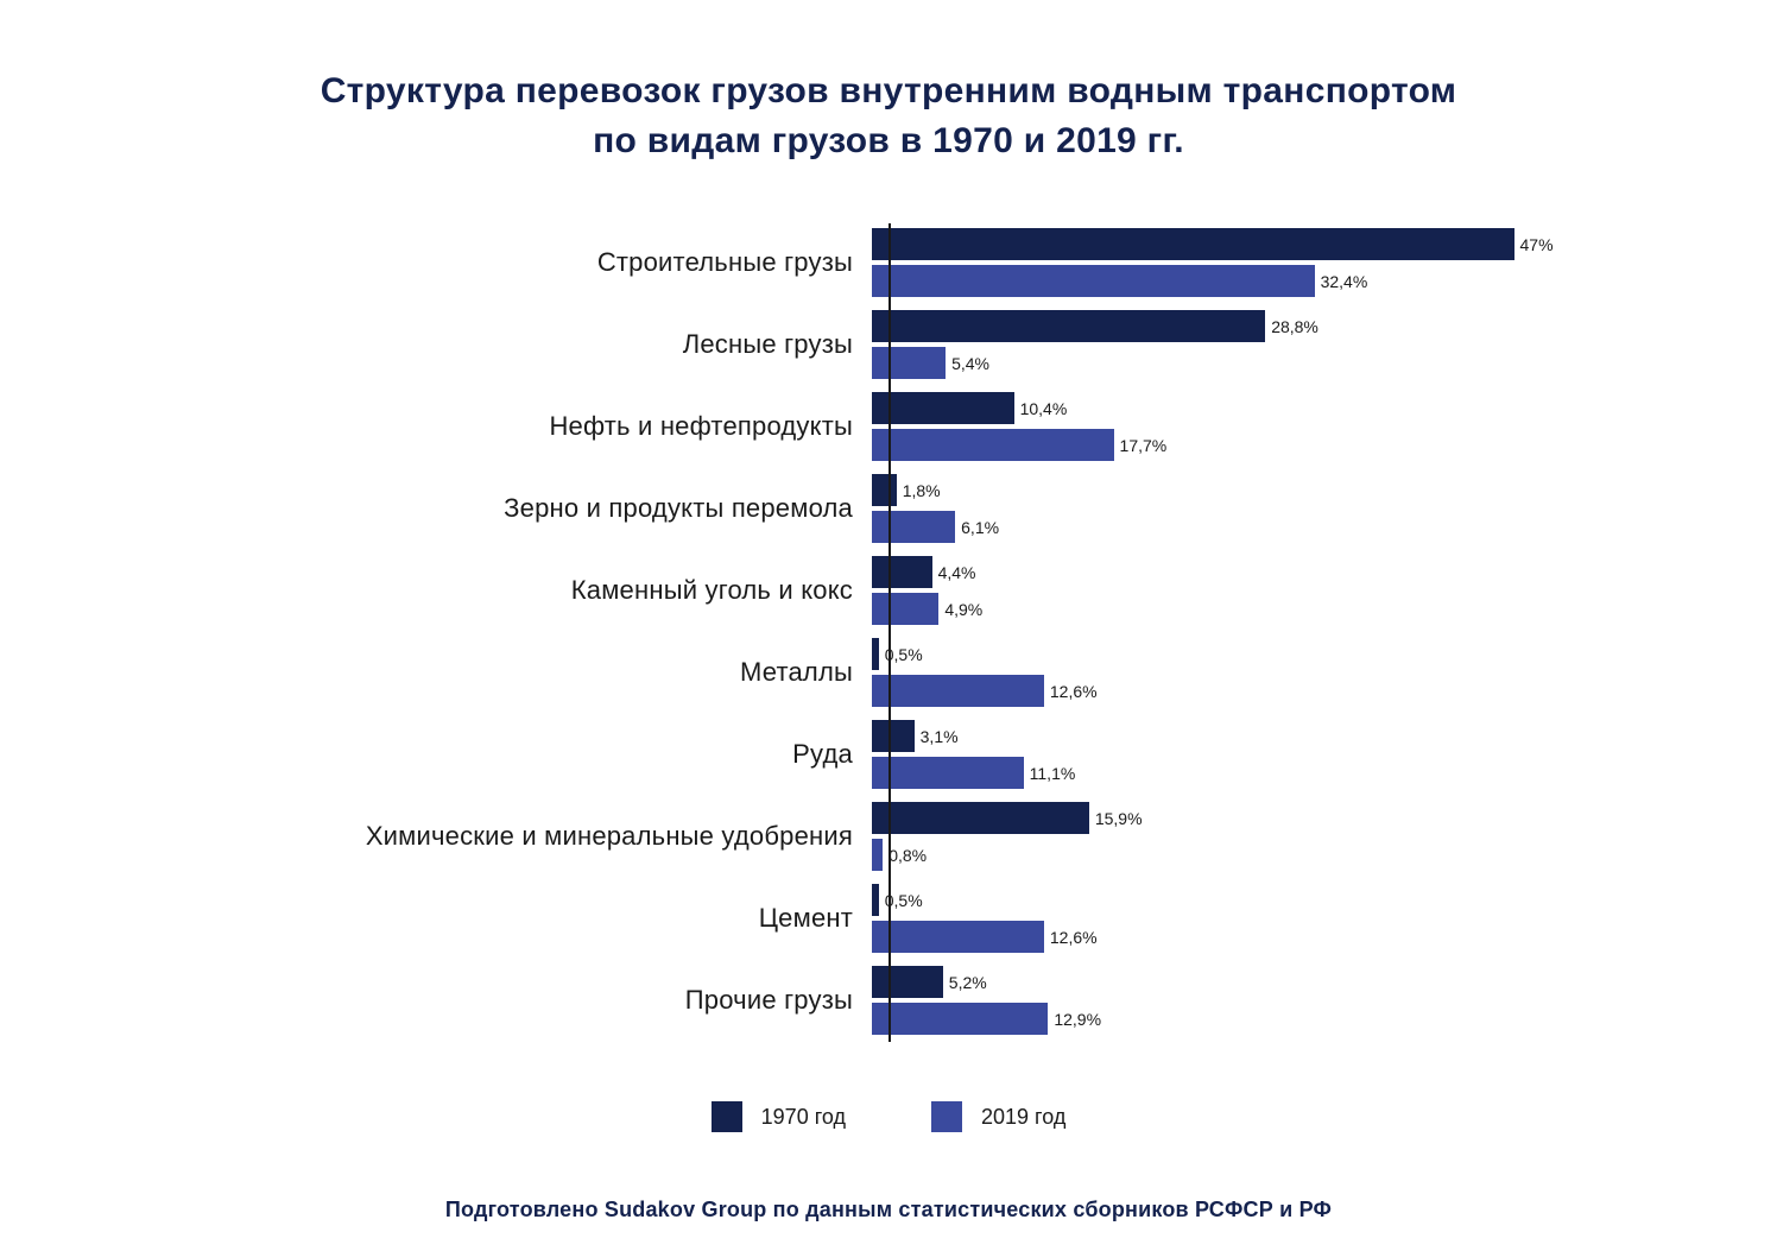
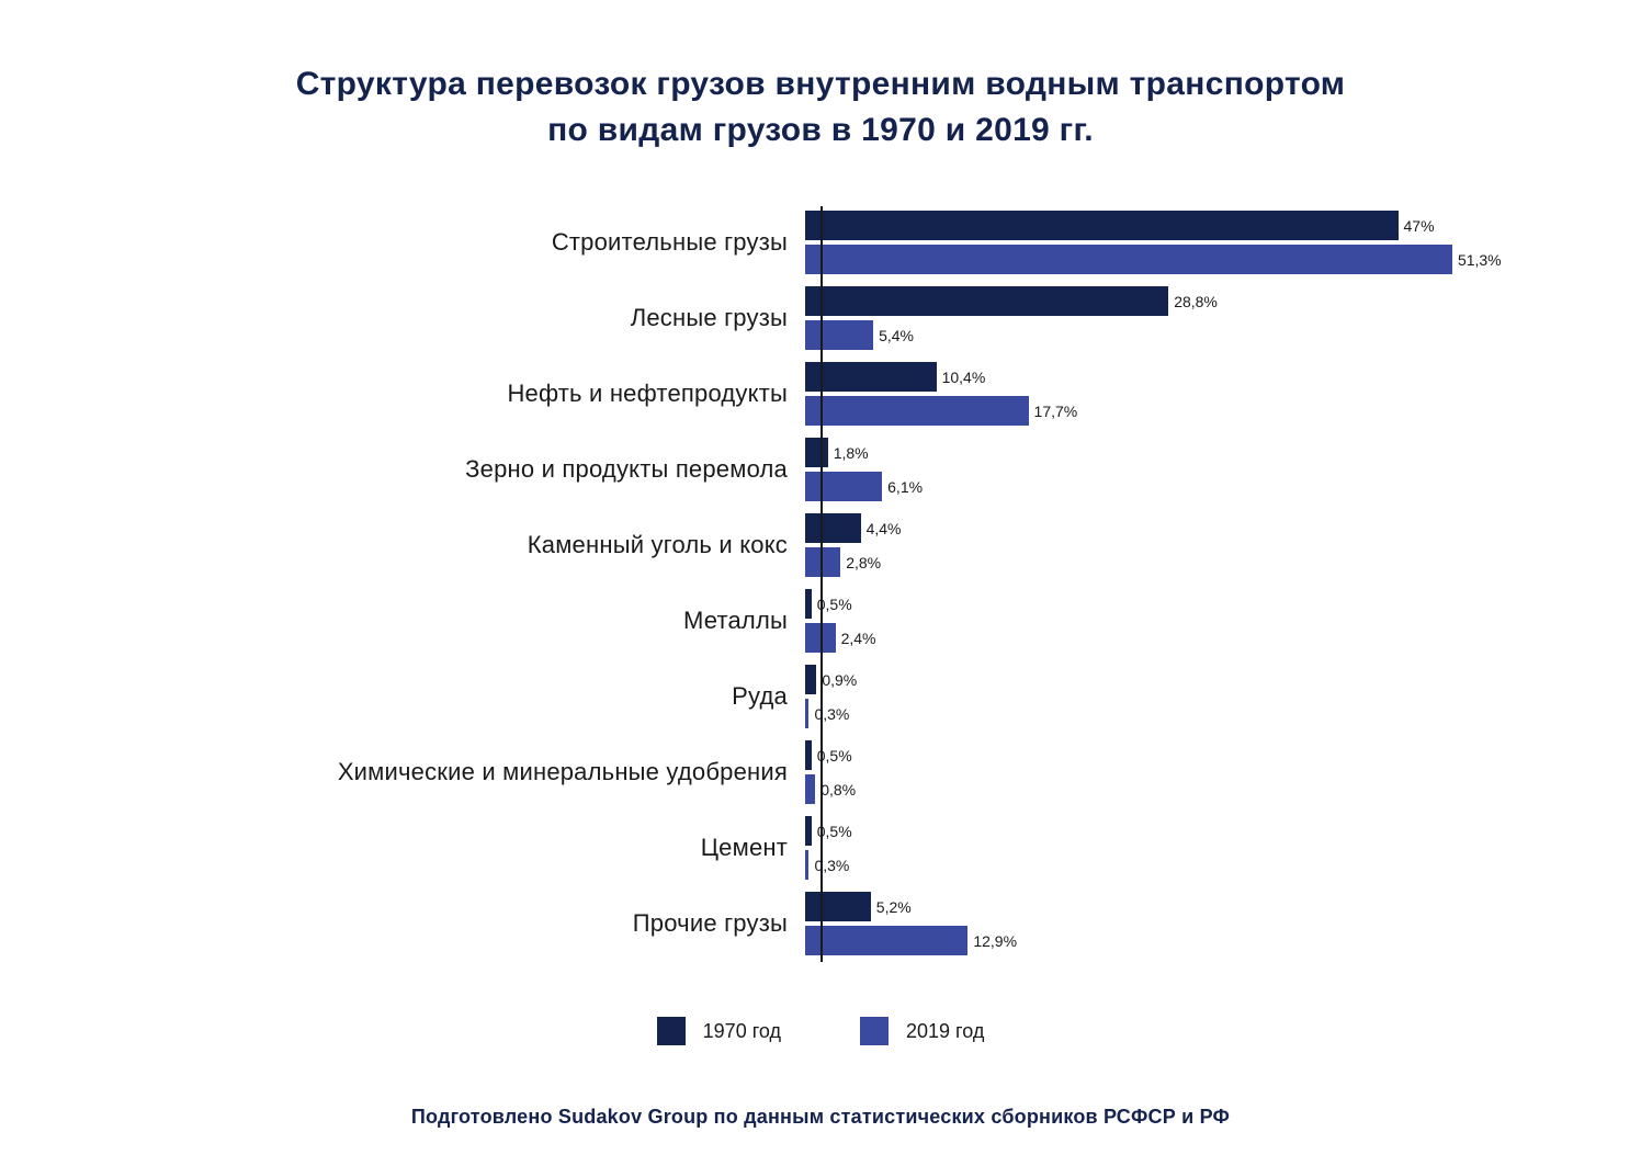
2019 год/Строительные грузы: 32,4% -> 51,3%
2019 год/Каменный уголь и кокс: 4,9% -> 2,8%
2019 год/Металлы: 12,6% -> 2,4%
1970 год/Руда: 3,1% -> 0,9%
2019 год/Руда: 11,1% -> 0,3%
1970 год/Химические и минеральные удобрения: 15,9% -> 0,5%
2019 год/Цемент: 12,6% -> 0,3%
